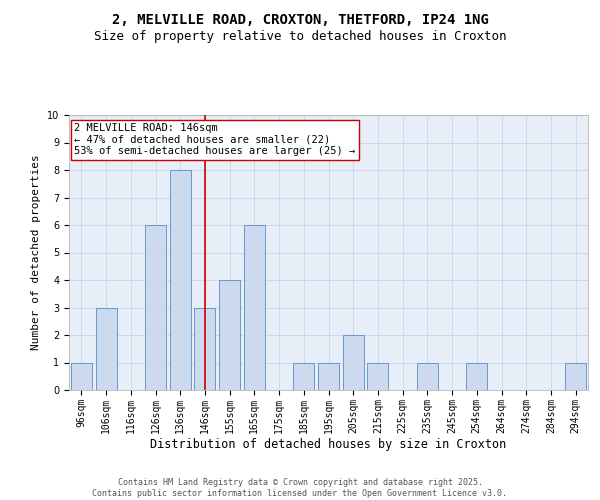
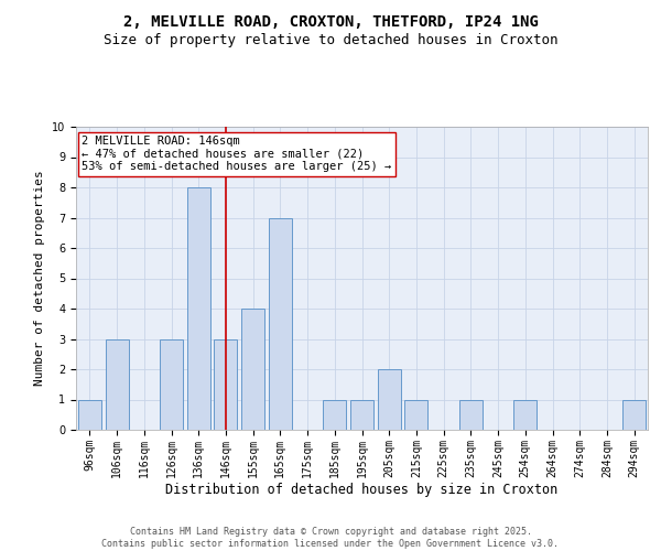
126sqm: 6 -> 3
165sqm: 6 -> 7
